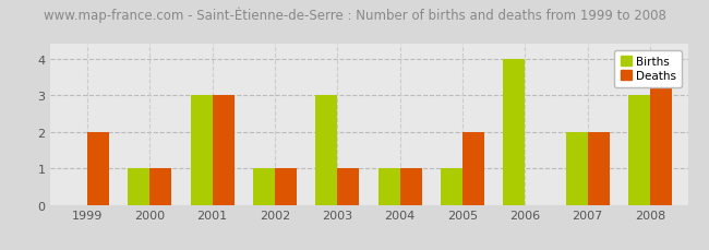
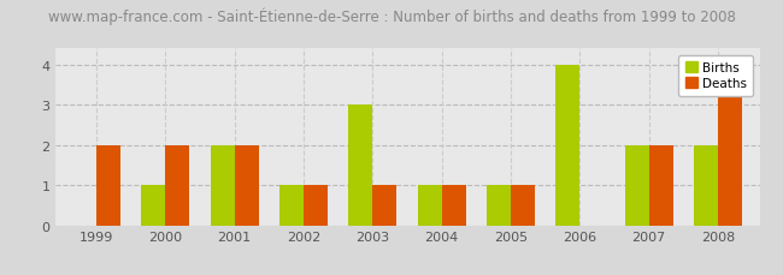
Deaths/2000: 1 -> 2
Births/2001: 3 -> 2
Deaths/2001: 3 -> 2
Deaths/2005: 2 -> 1
Births/2008: 3 -> 2
